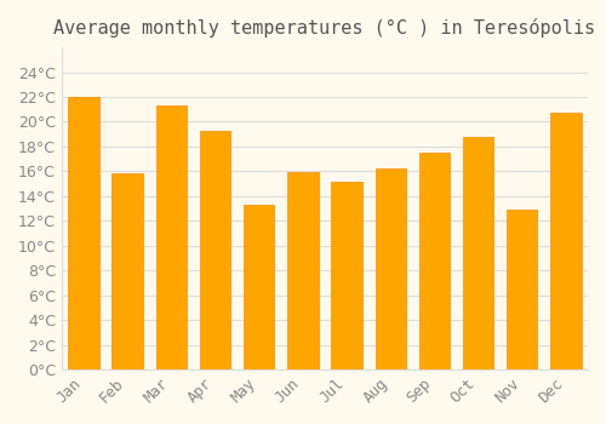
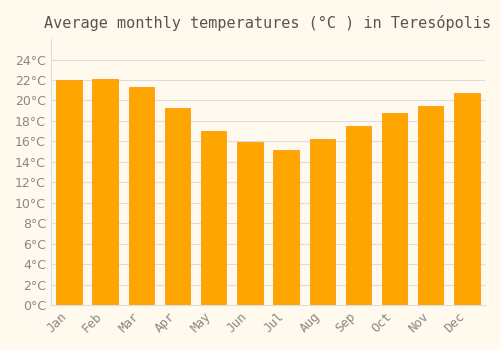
Feb: 15.8°C -> 22.1°C
May: 13.3°C -> 17.0°C
Nov: 12.9°C -> 19.5°C
